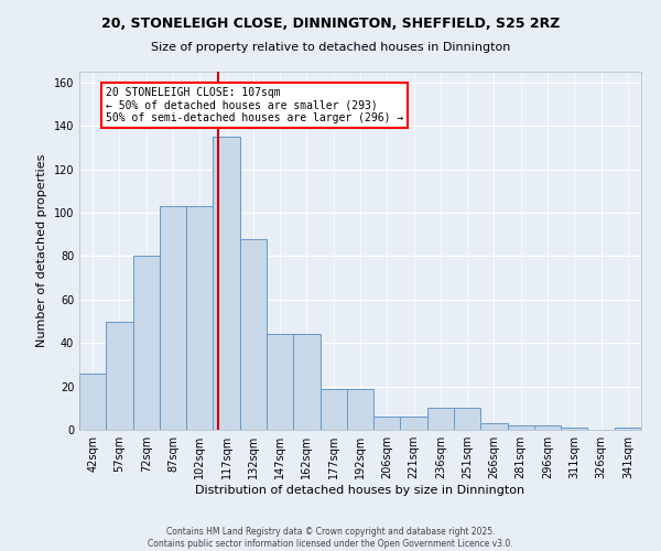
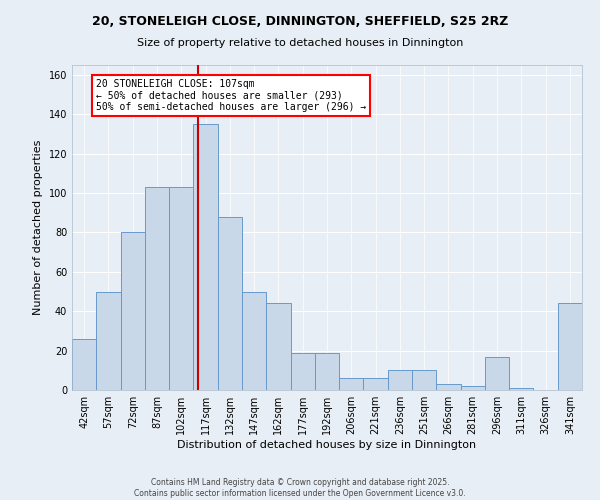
147sqm: 44 -> 50
296sqm: 2 -> 17
341sqm: 1 -> 44
